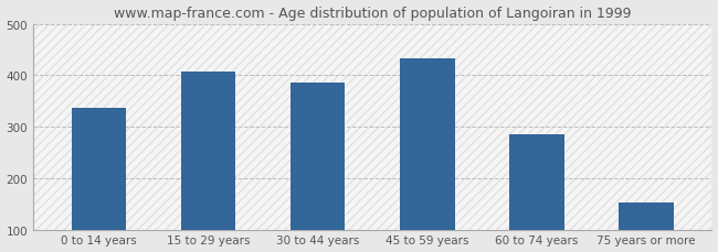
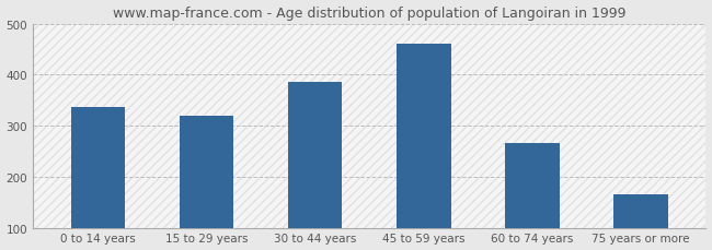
15 to 29 years: 408 -> 320
45 to 59 years: 432 -> 460
60 to 74 years: 285 -> 265
75 years or more: 152 -> 165
